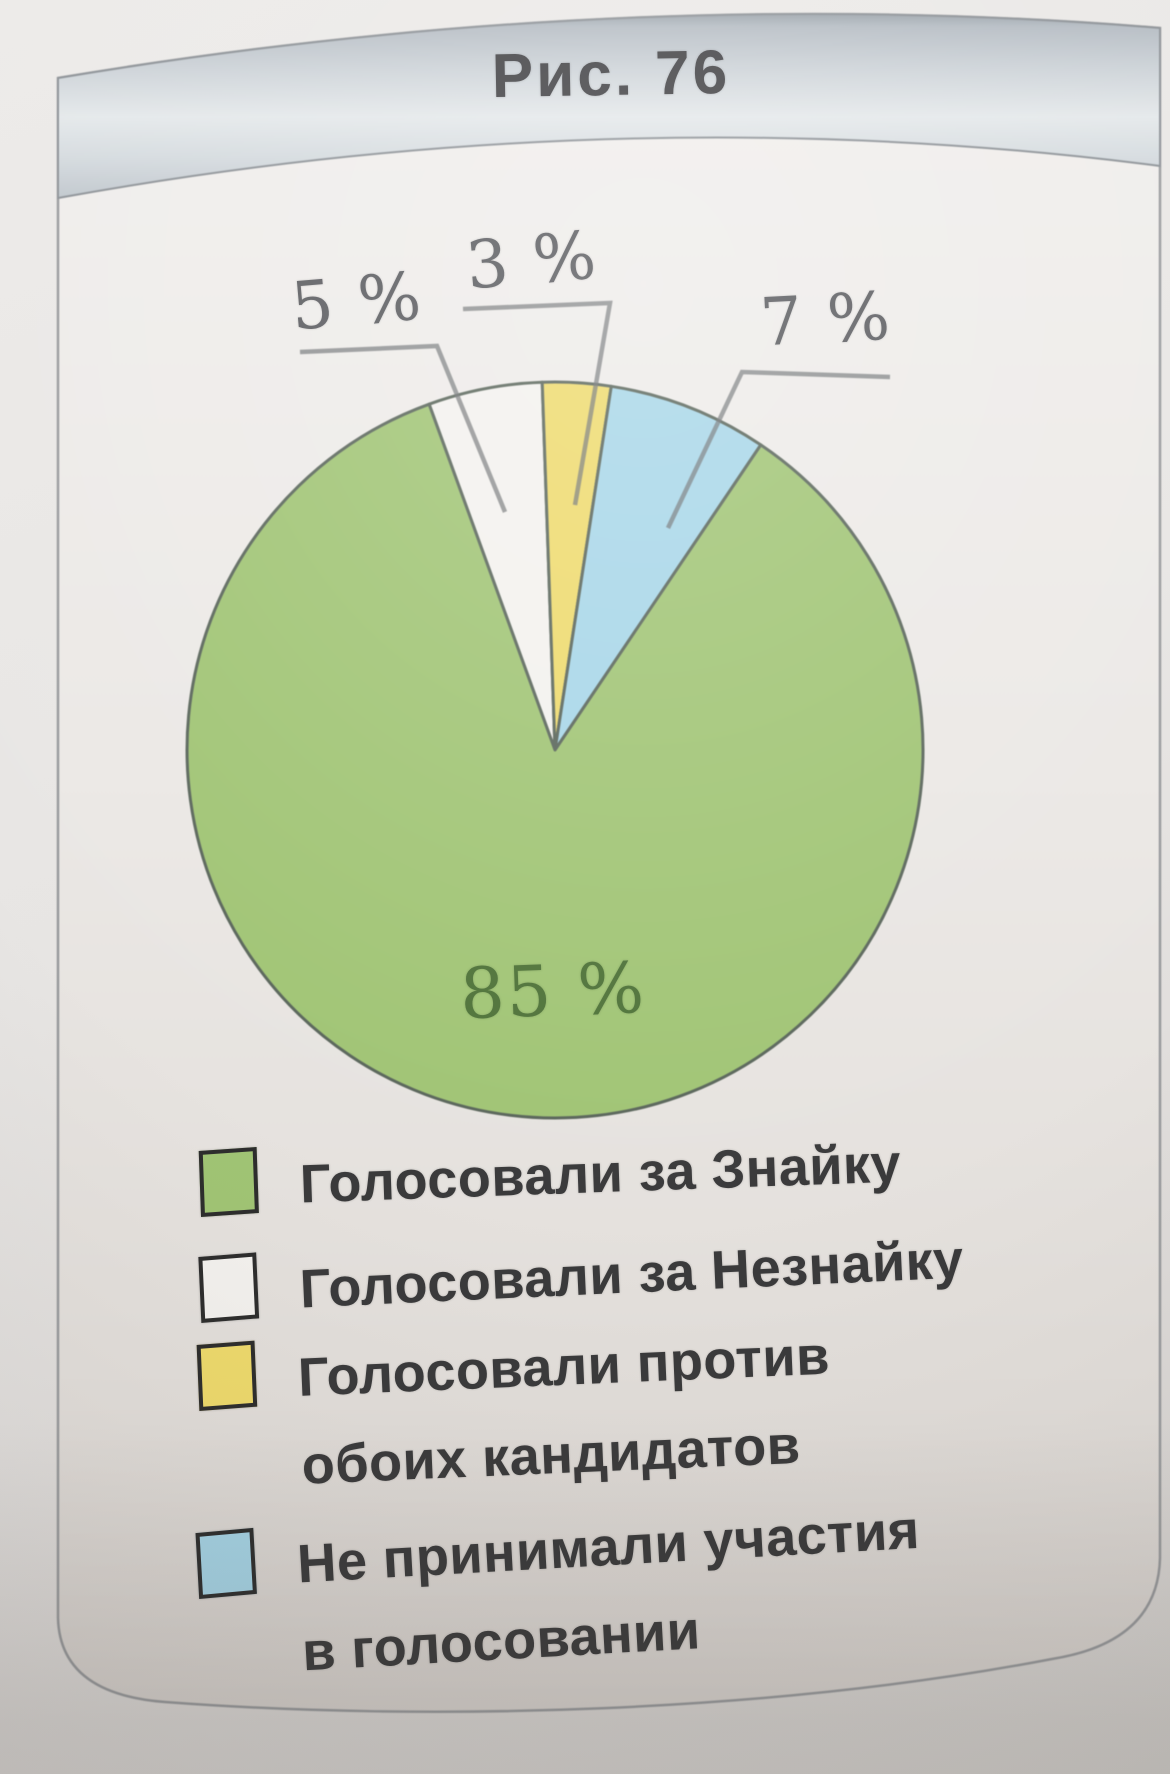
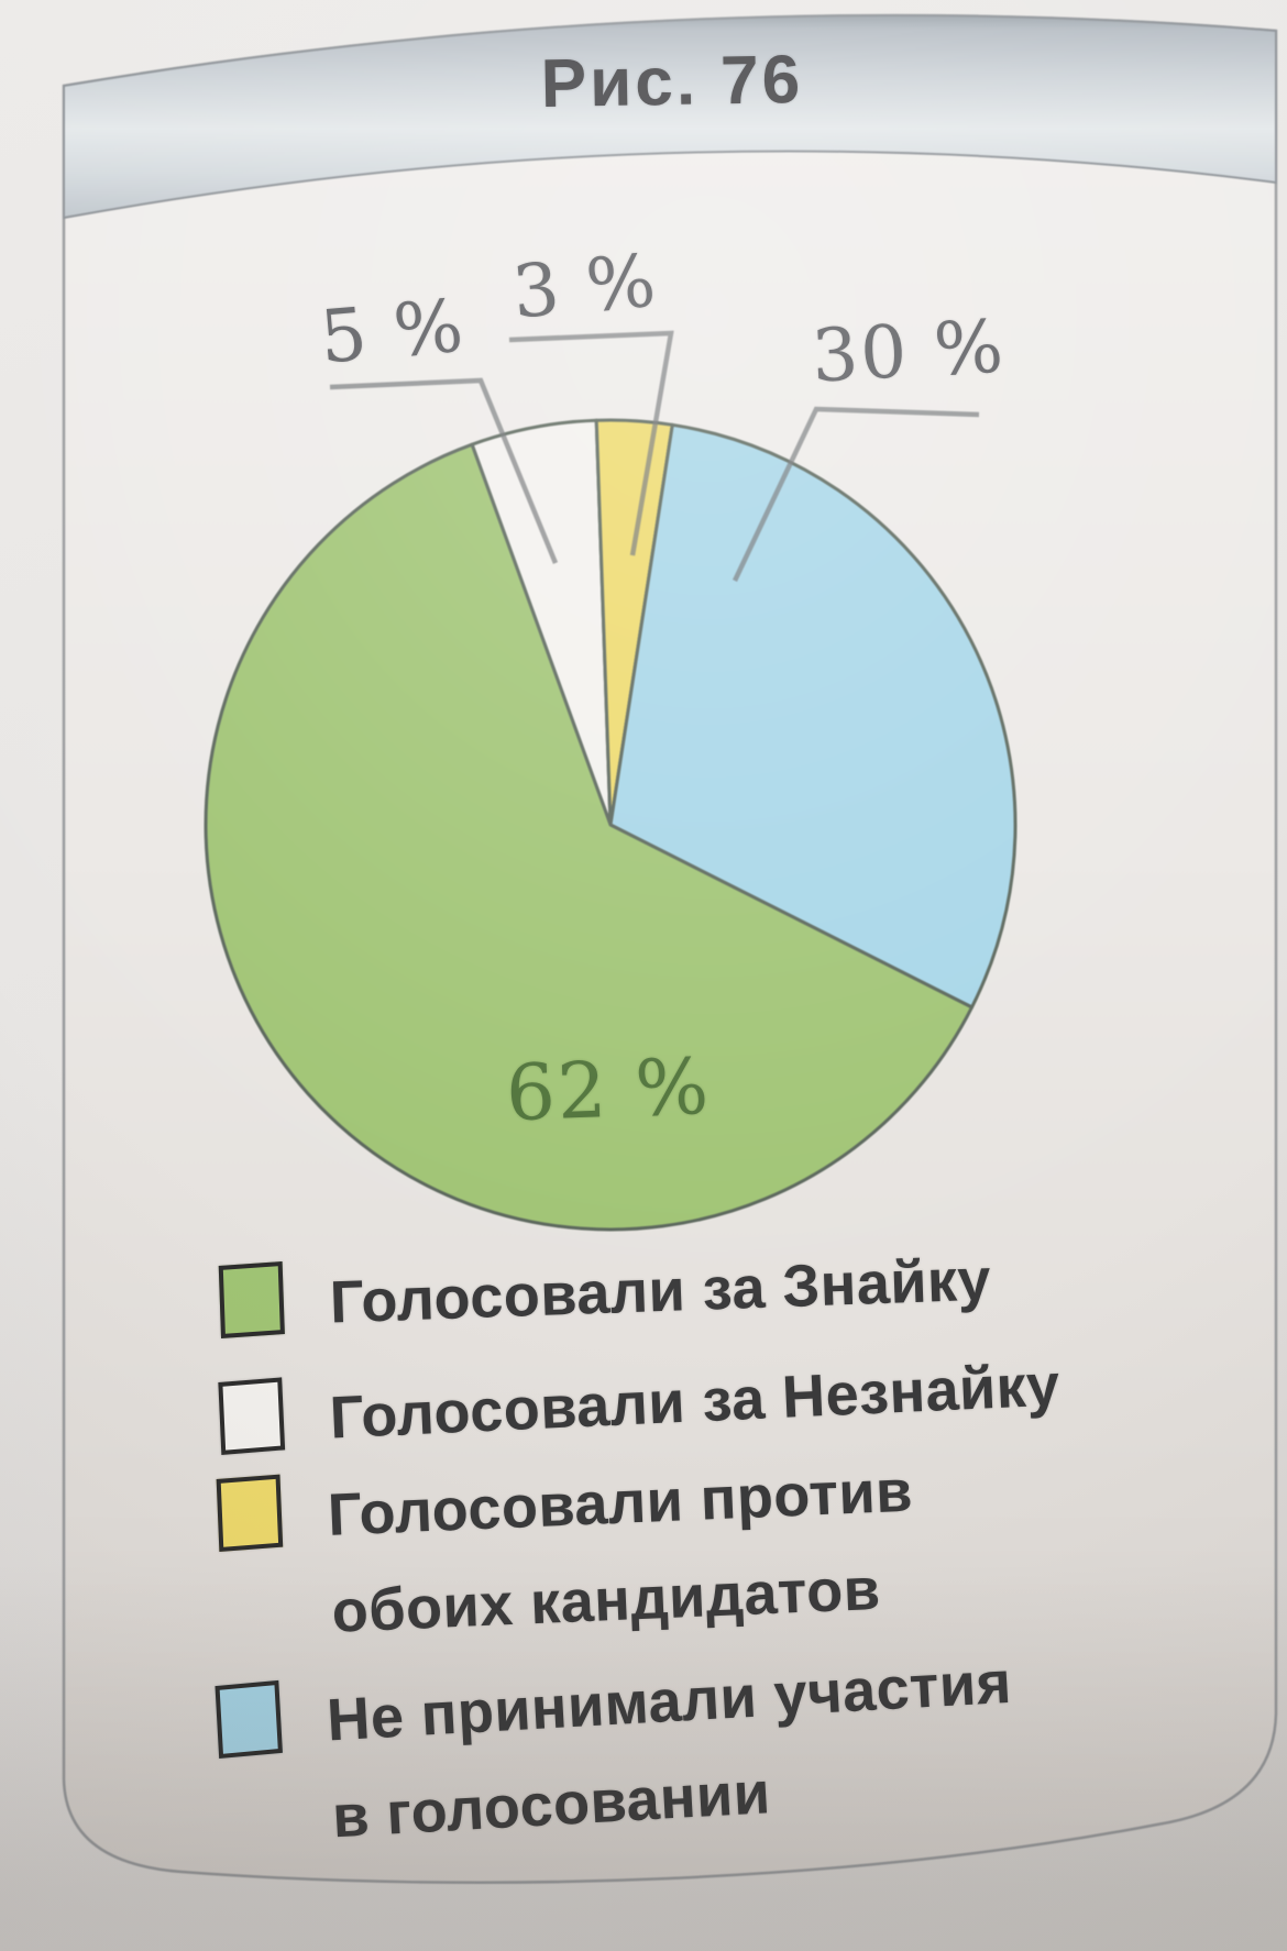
Не принимали участия в голосовании: 7 -> 30
Голосовали за Знайку: 85 -> 62
